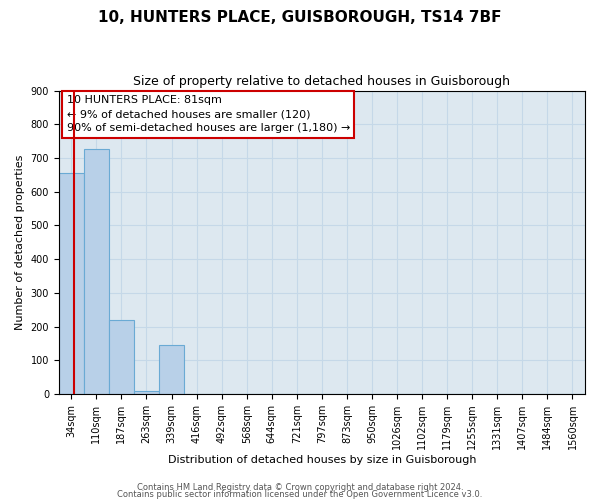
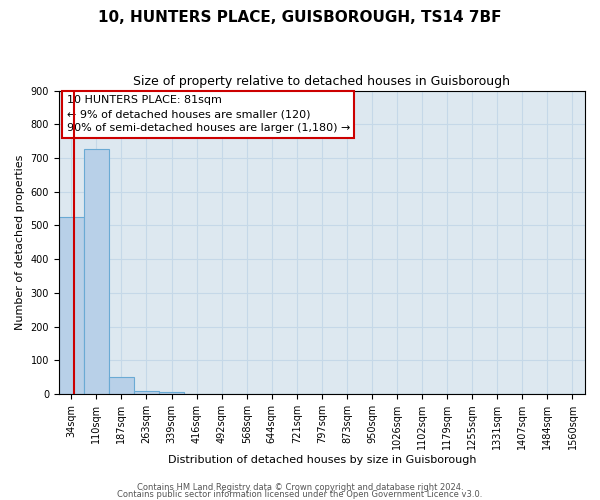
34sqm: 655 -> 525
187sqm: 220 -> 50
339sqm: 145 -> 5
